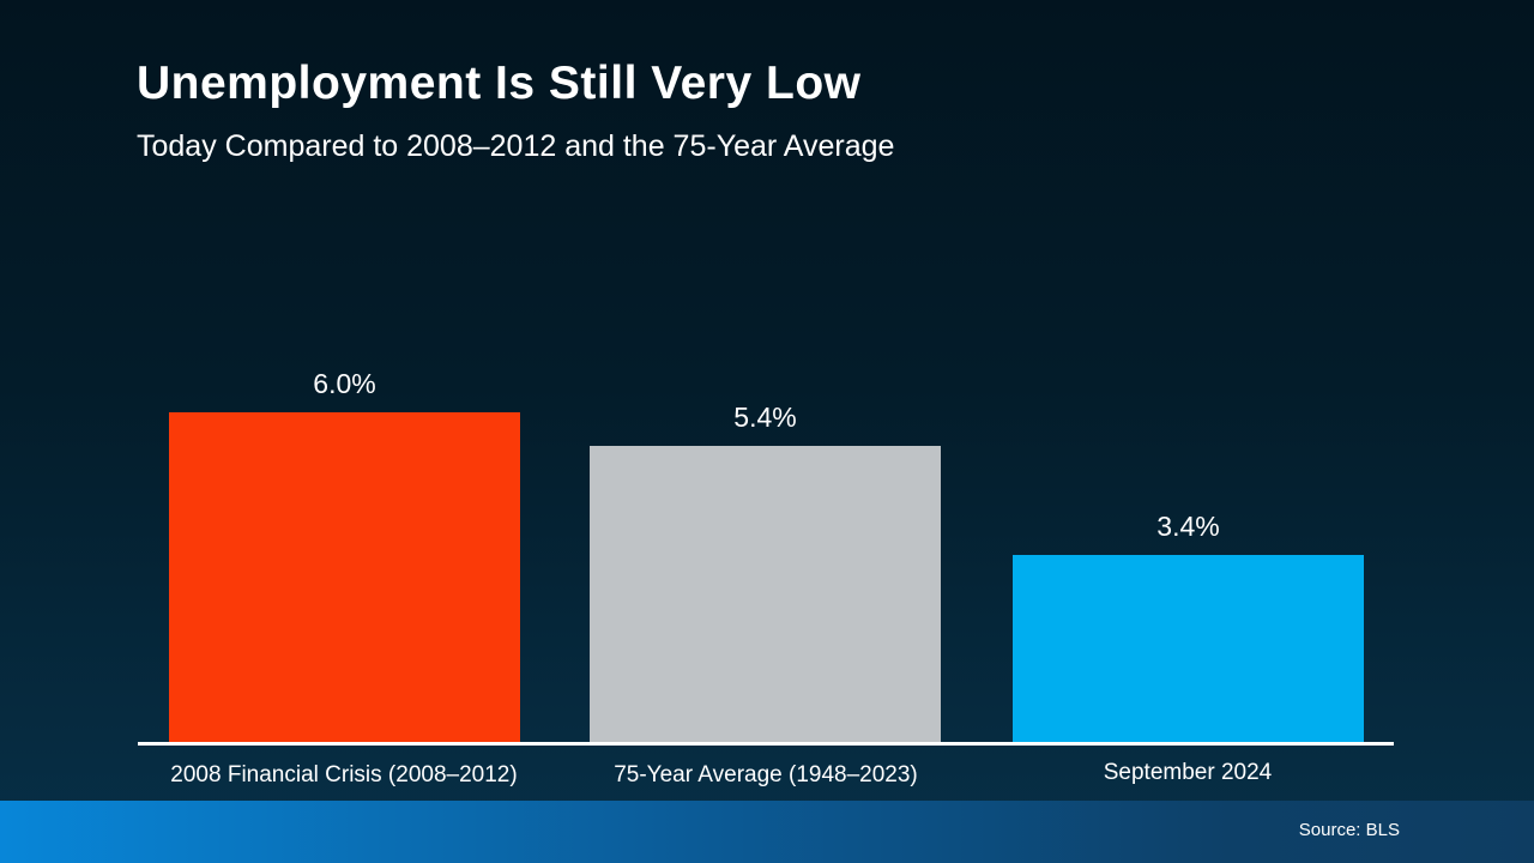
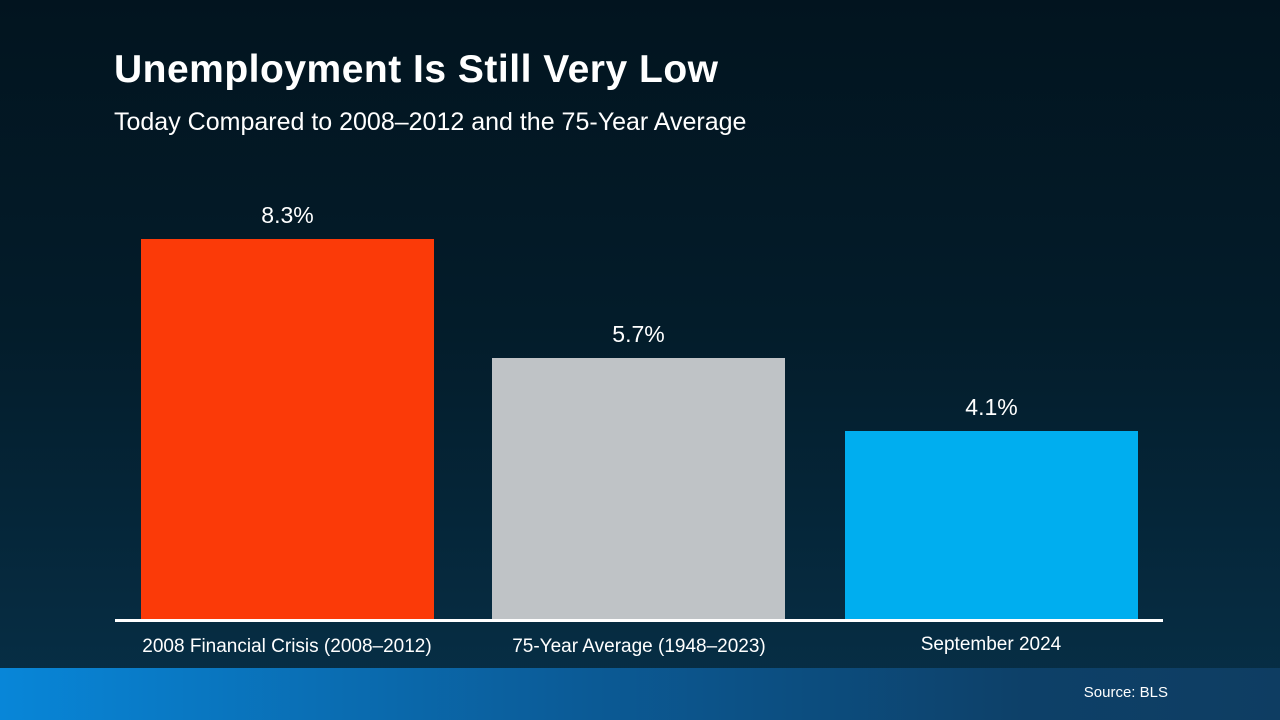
2008 Financial Crisis (2008–2012): 6.0% -> 8.3%
75-Year Average (1948–2023): 5.4% -> 5.7%
September 2024: 3.4% -> 4.1%
